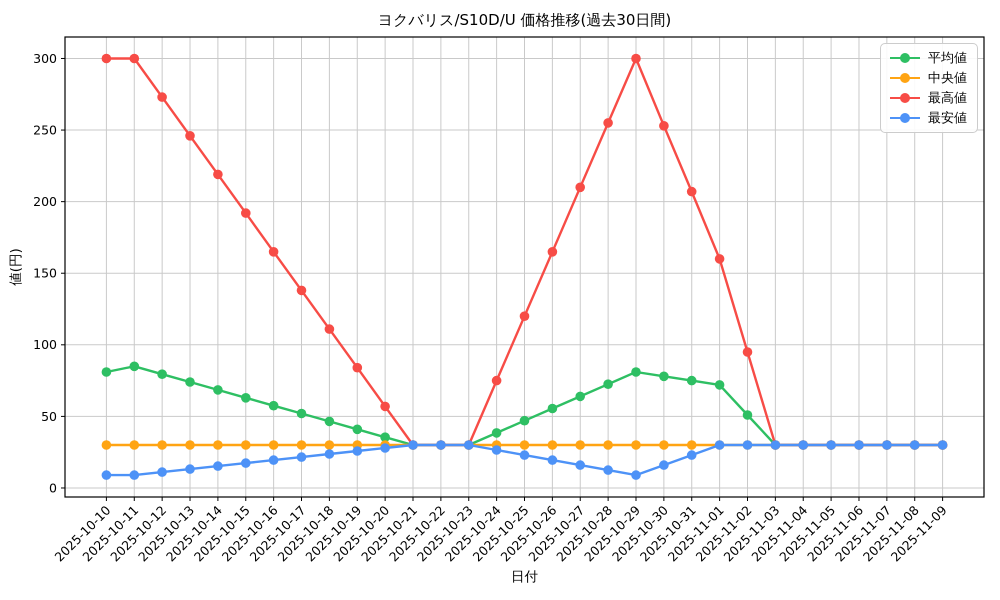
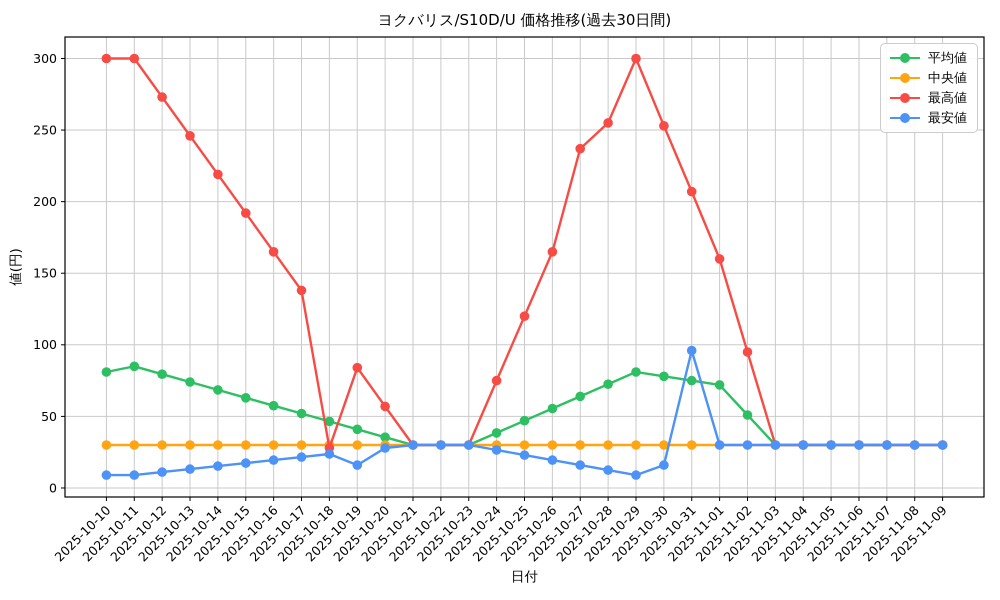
最高値/2025-10-18: 111 -> 28
最安値/2025-10-19: 26 -> 16
最高値/2025-10-27: 210 -> 237
最安値/2025-10-31: 23 -> 96
